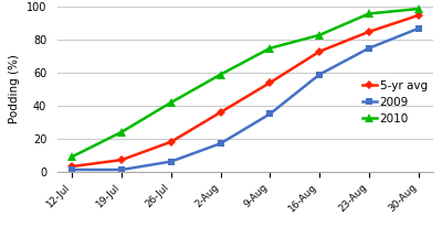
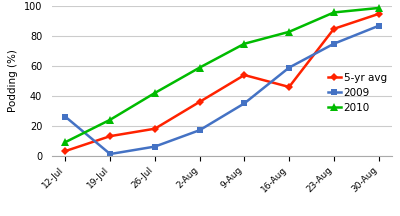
2009/12-Jul: 1 -> 26
5-yr avg/19-Jul: 7 -> 13
5-yr avg/16-Aug: 73 -> 46
